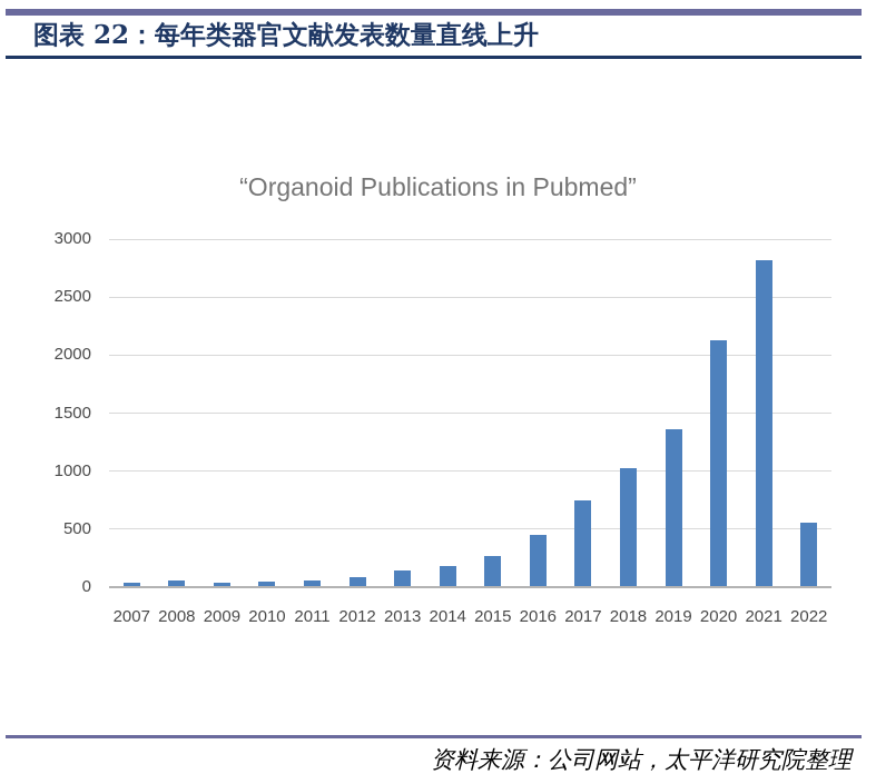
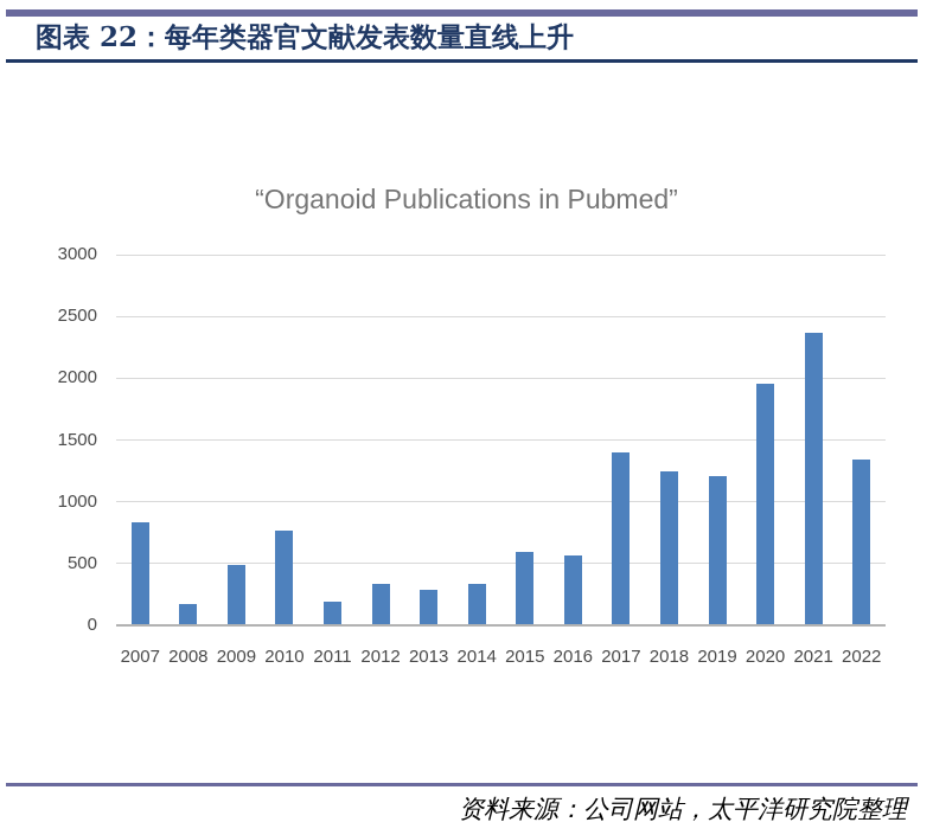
2007: 40 -> 830
2008: 60 -> 170
2009: 40 -> 490
2010: 50 -> 770
2011: 60 -> 190
2012: 80 -> 340
2013: 150 -> 290
2014: 180 -> 340
2015: 270 -> 590
2016: 460 -> 570
2017: 740 -> 1400
2018: 1030 -> 1250
2019: 1360 -> 1210
2020: 2130 -> 1960
2021: 2820 -> 2370
2022: 560 -> 1340
